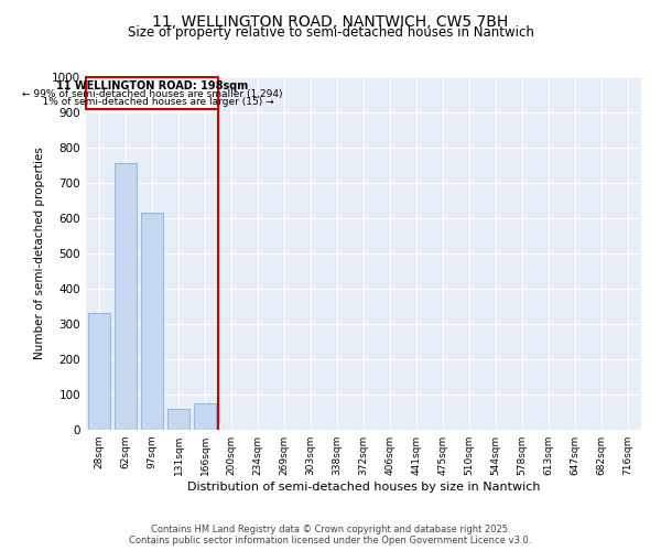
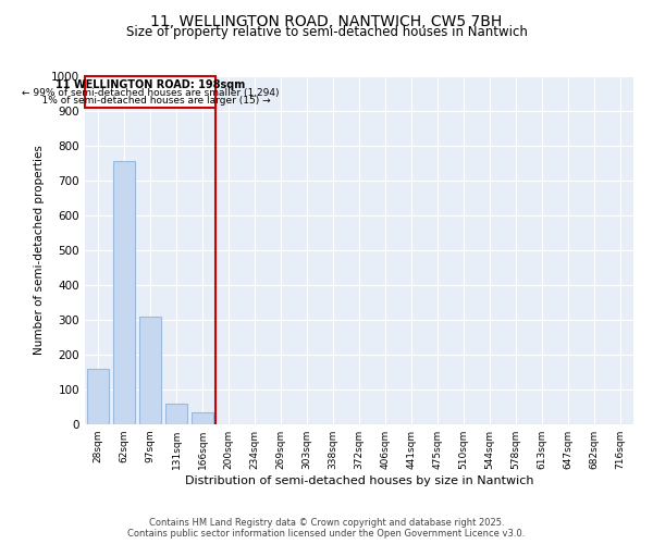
28sqm: 330 -> 160
97sqm: 615 -> 310
166sqm: 75 -> 35
